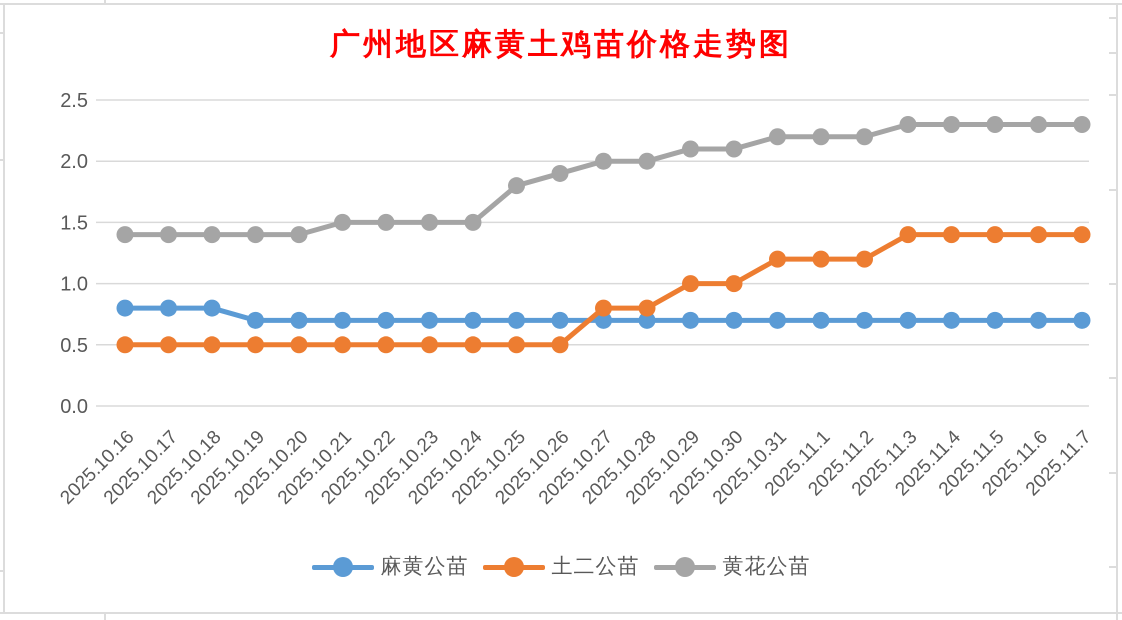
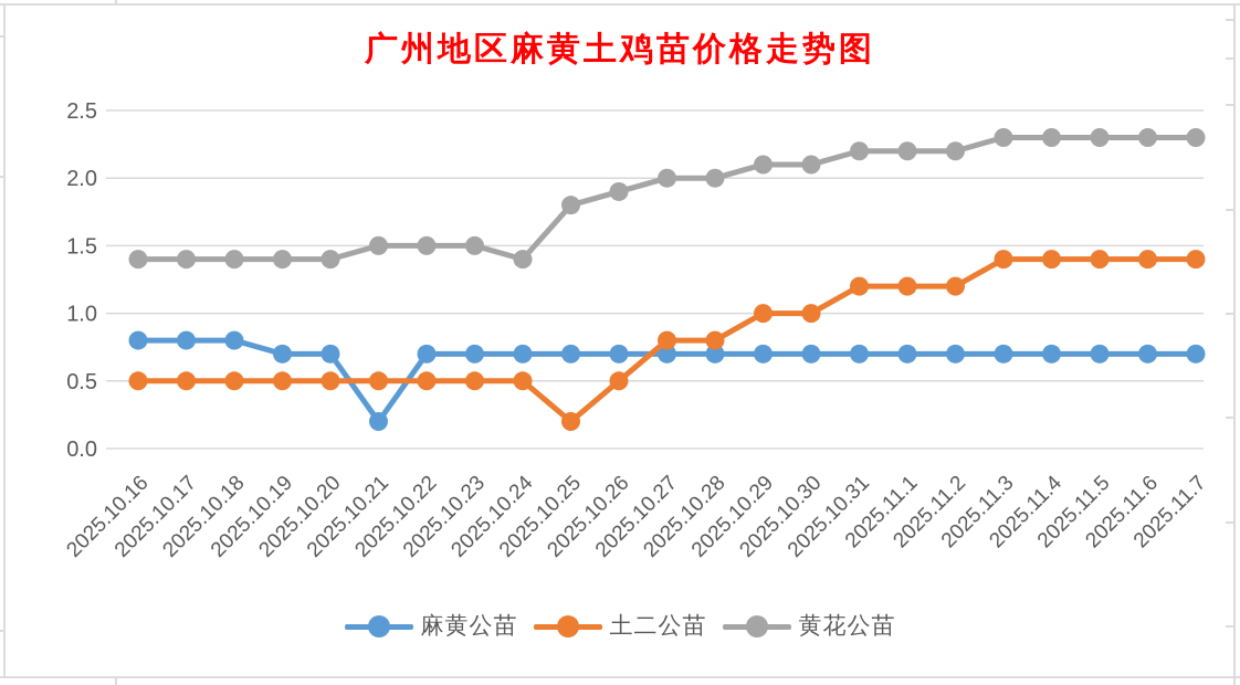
麻黄公苗/2025.10.21: 0.7 -> 0.2
黄花公苗/2025.10.24: 1.5 -> 1.4
土二公苗/2025.10.25: 0.5 -> 0.2
